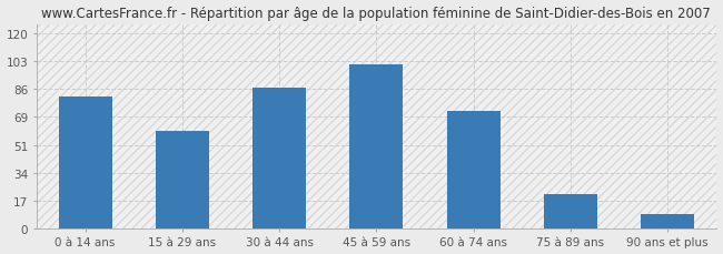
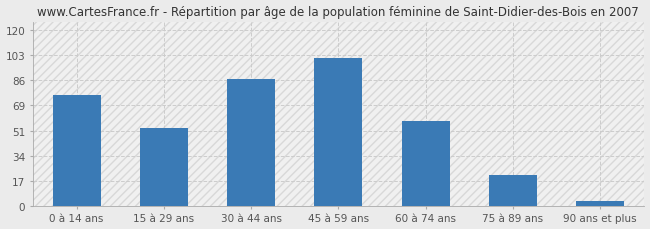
0 à 14 ans: 81 -> 76
15 à 29 ans: 60 -> 53
60 à 74 ans: 72 -> 58
90 ans et plus: 9 -> 3
